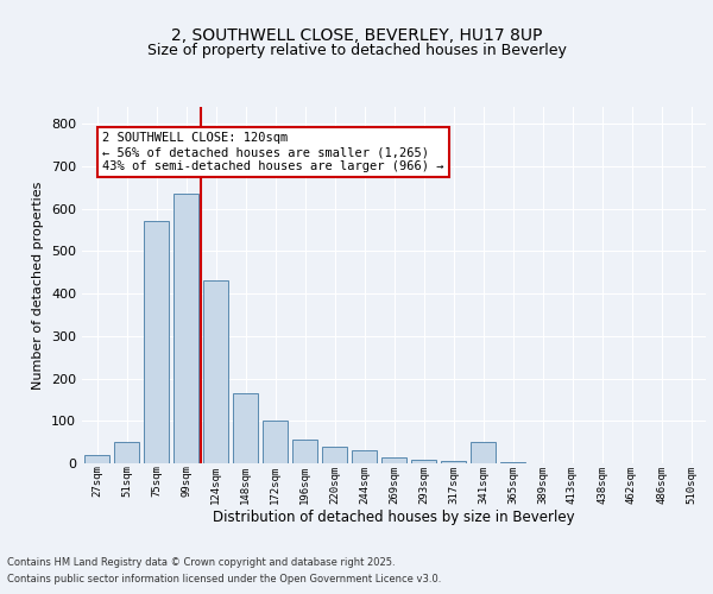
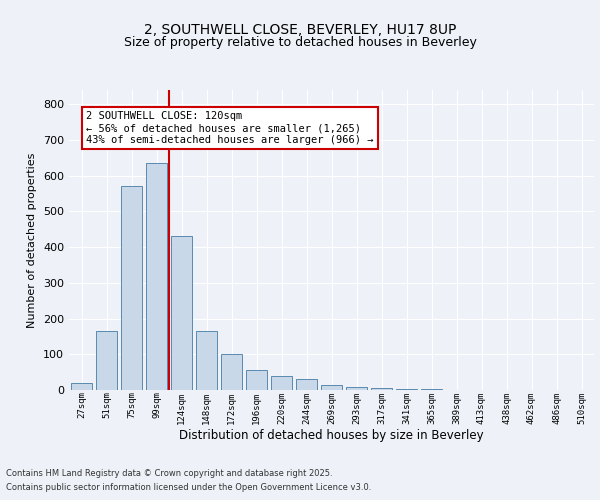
51sqm: 50 -> 165
341sqm: 50 -> 3
